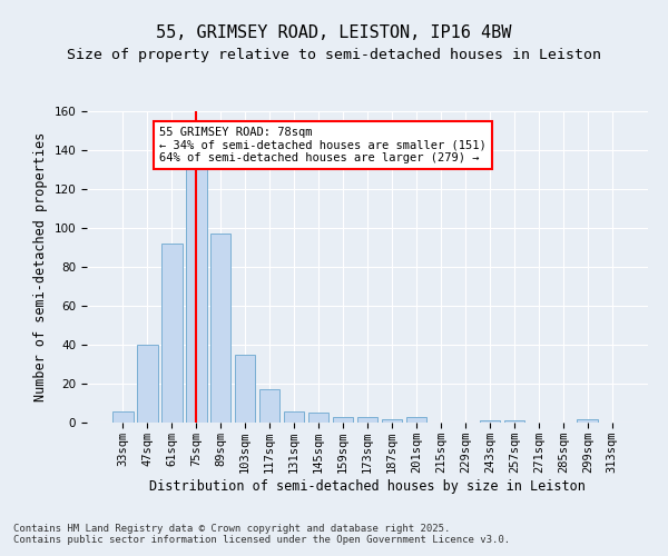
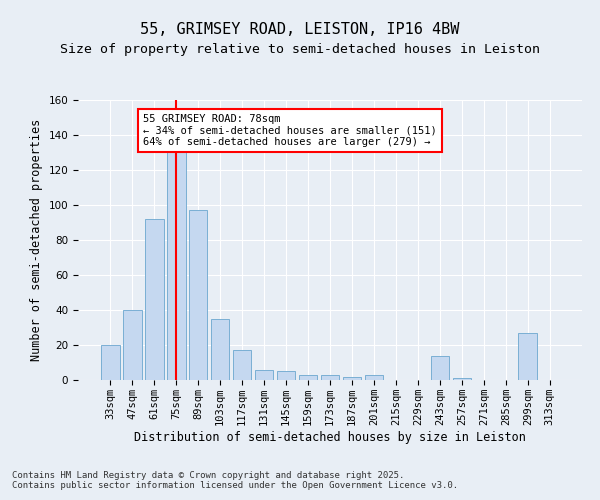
33sqm: 6 -> 20
243sqm: 1 -> 14
299sqm: 2 -> 27
